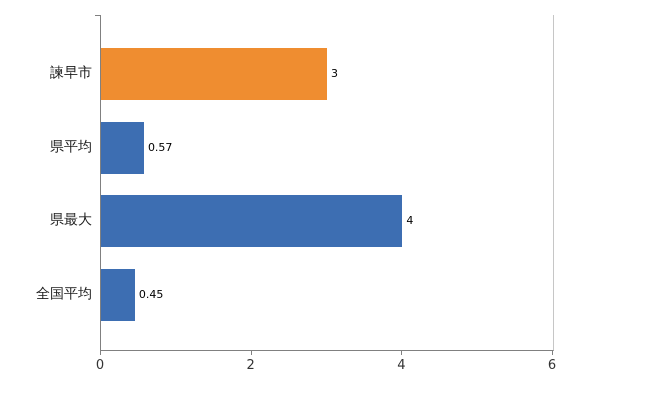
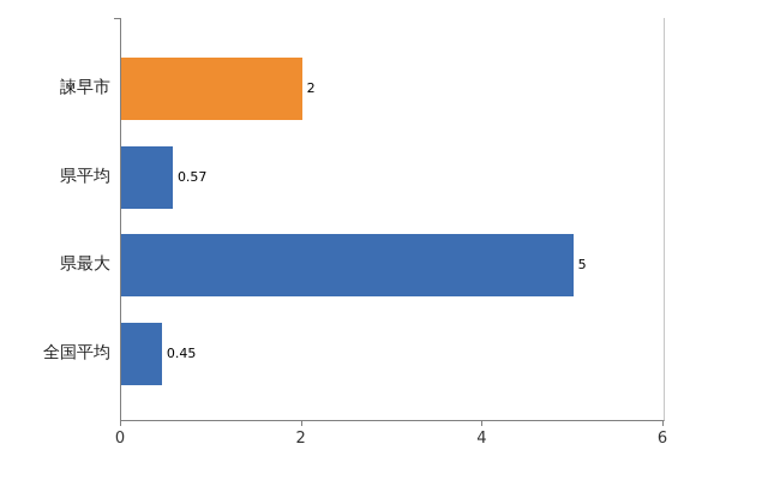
諫早市: 3 -> 2
県最大: 4 -> 5
